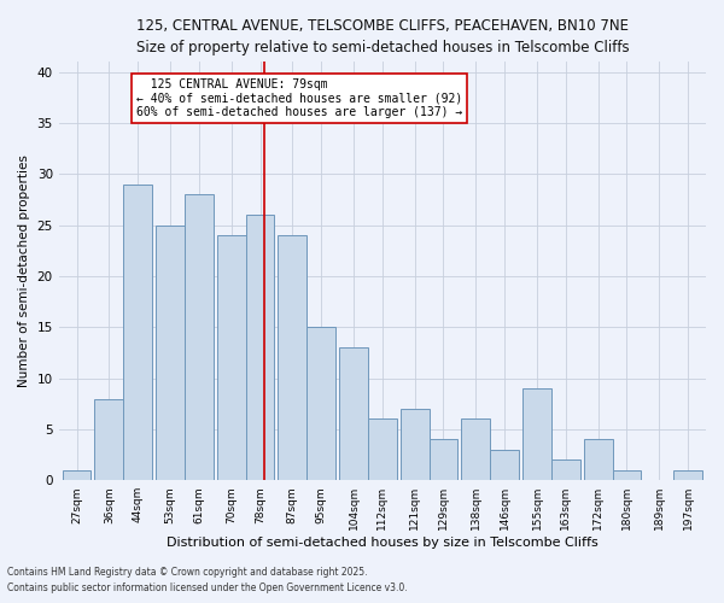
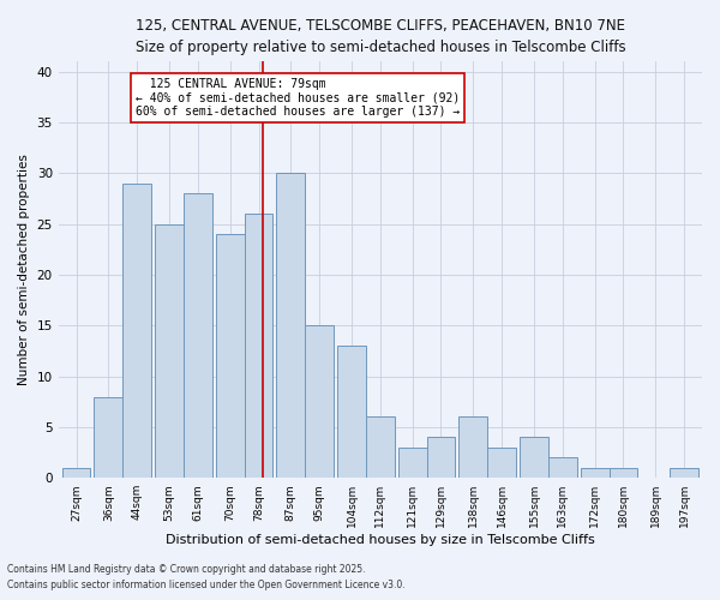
87sqm: 24 -> 30
121sqm: 7 -> 3
155sqm: 9 -> 4
172sqm: 4 -> 1
